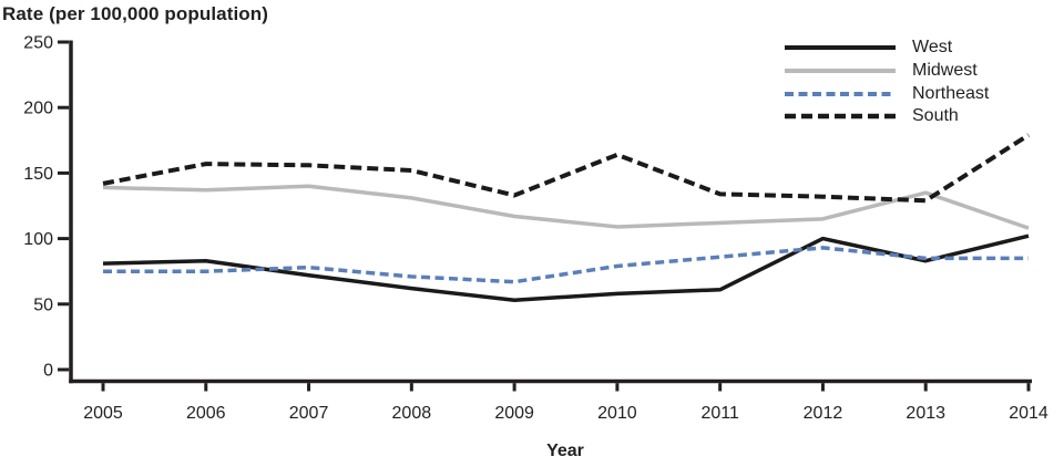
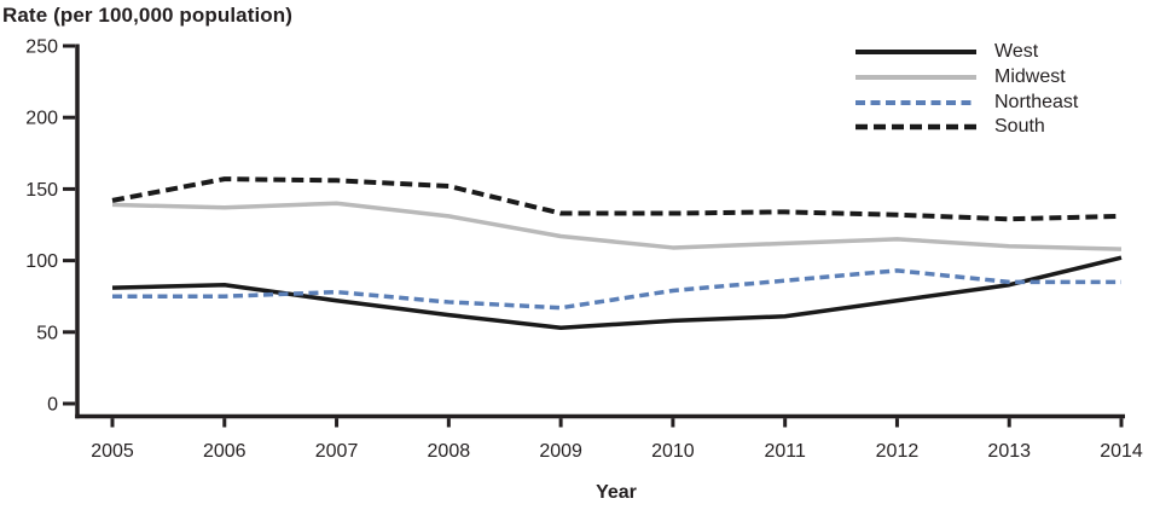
South/2010: 164 -> 133
West/2012: 100 -> 72
Midwest/2013: 135 -> 110
South/2014: 179 -> 131
